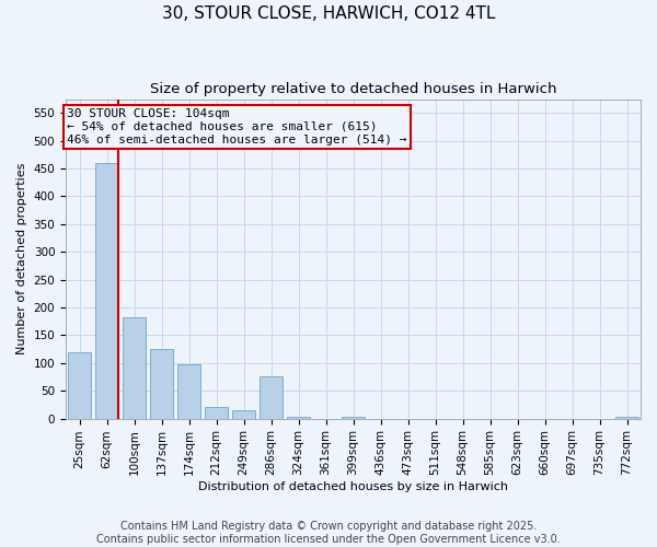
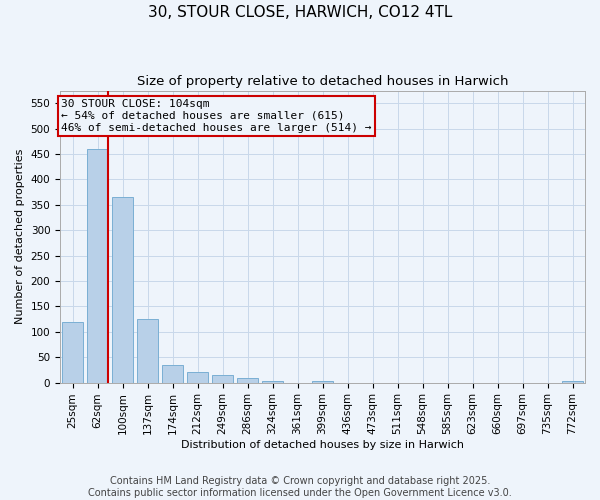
100sqm: 182 -> 365
174sqm: 98 -> 35
286sqm: 76 -> 10
